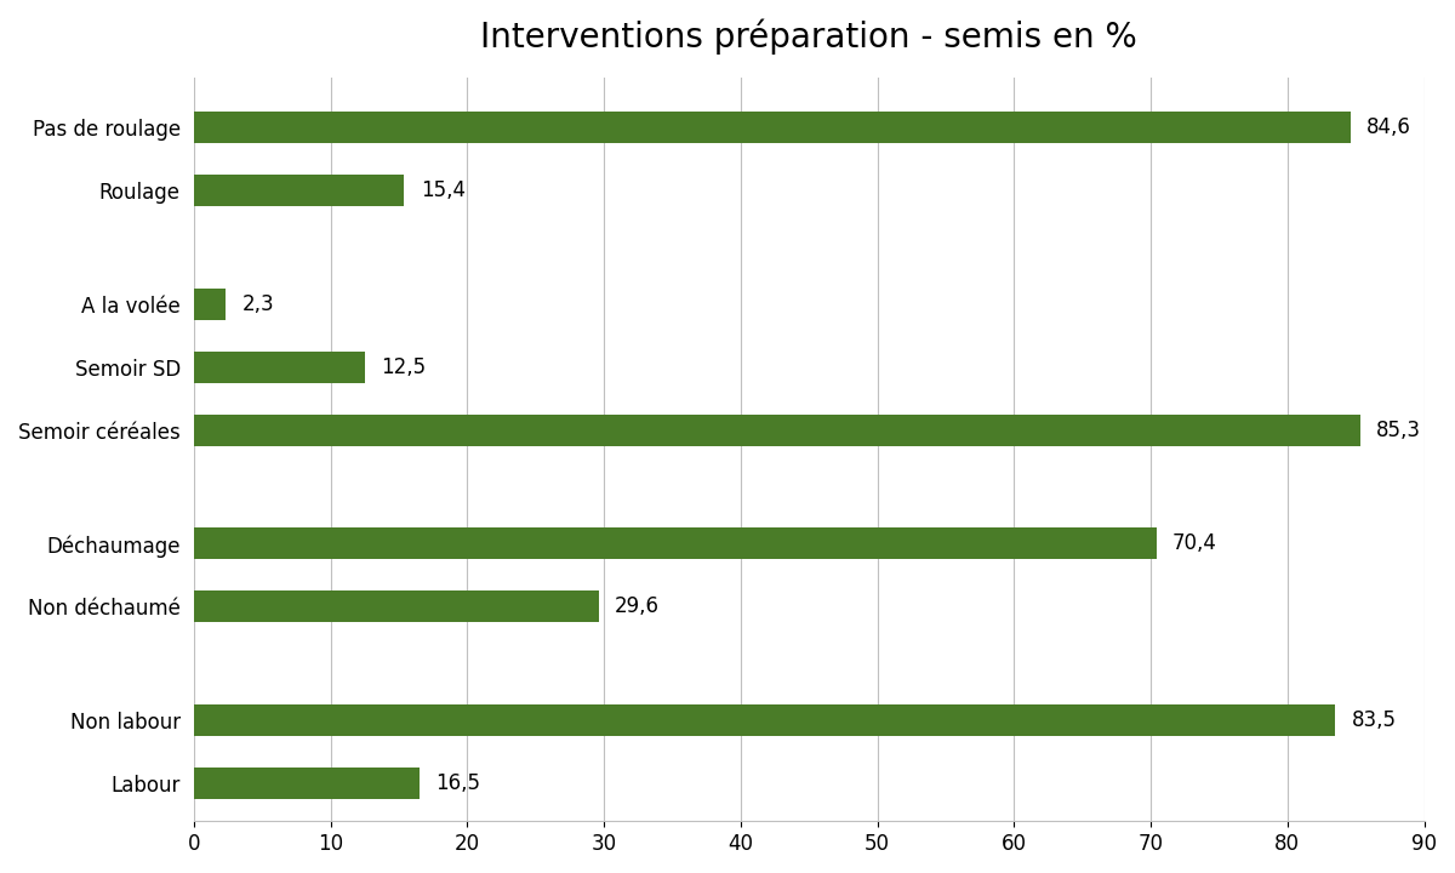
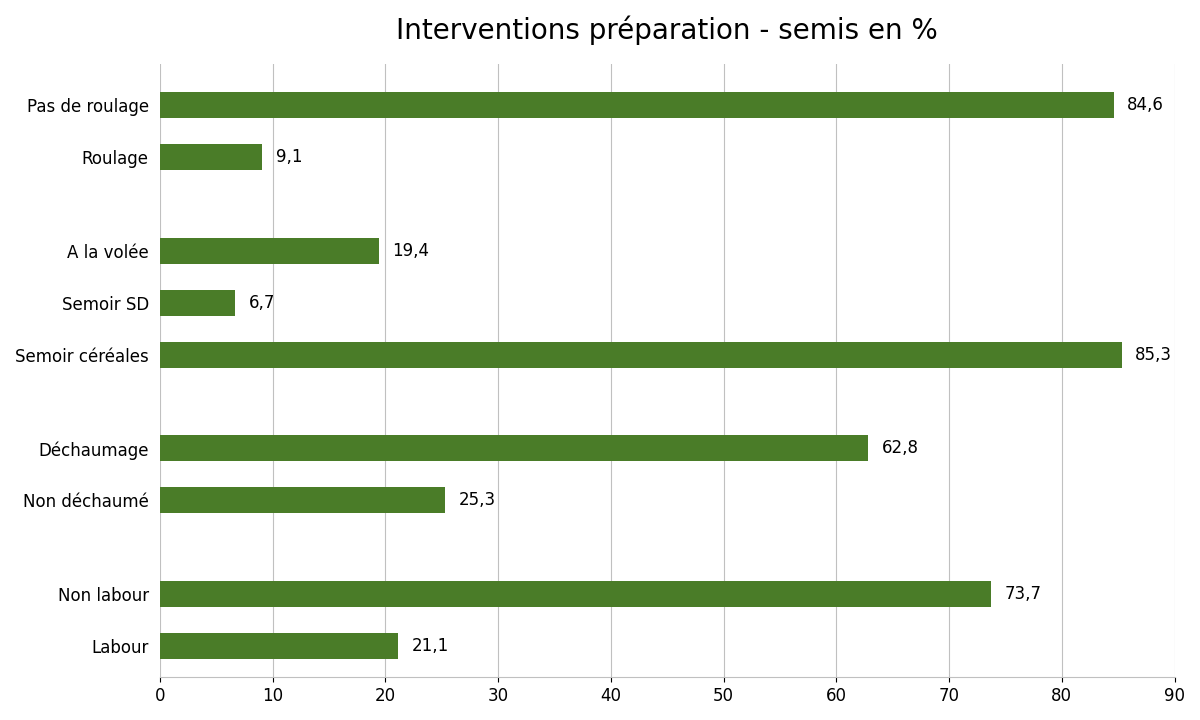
Roulage: 15,4 -> 9,1
A la volée: 2,3 -> 19,4
Semoir SD: 12,5 -> 6,7
Déchaumage: 70,4 -> 62,8
Non déchaumé: 29,6 -> 25,3
Non labour: 83,5 -> 73,7
Labour: 16,5 -> 21,1
